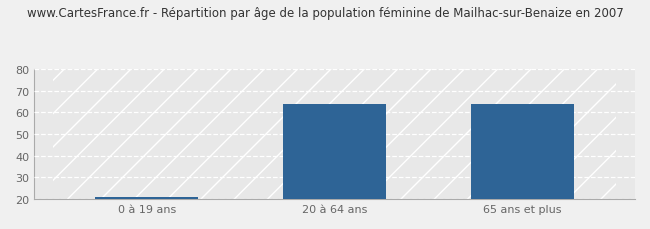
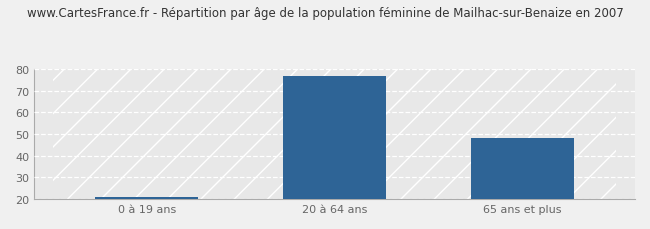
20 à 64 ans: 64 -> 77
65 ans et plus: 64 -> 48
